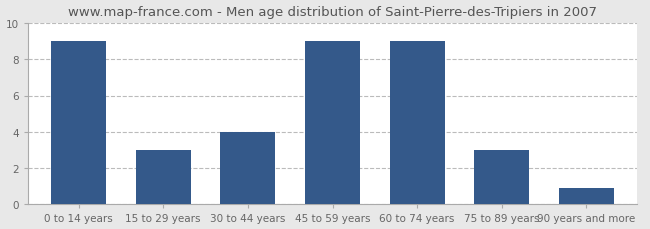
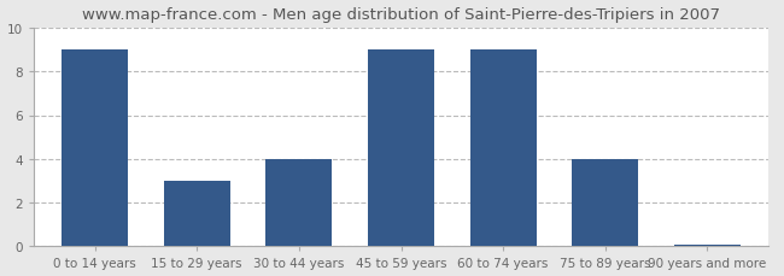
75 to 89 years: 3.0 -> 4.0
90 years and more: 0.9 -> 0.1
